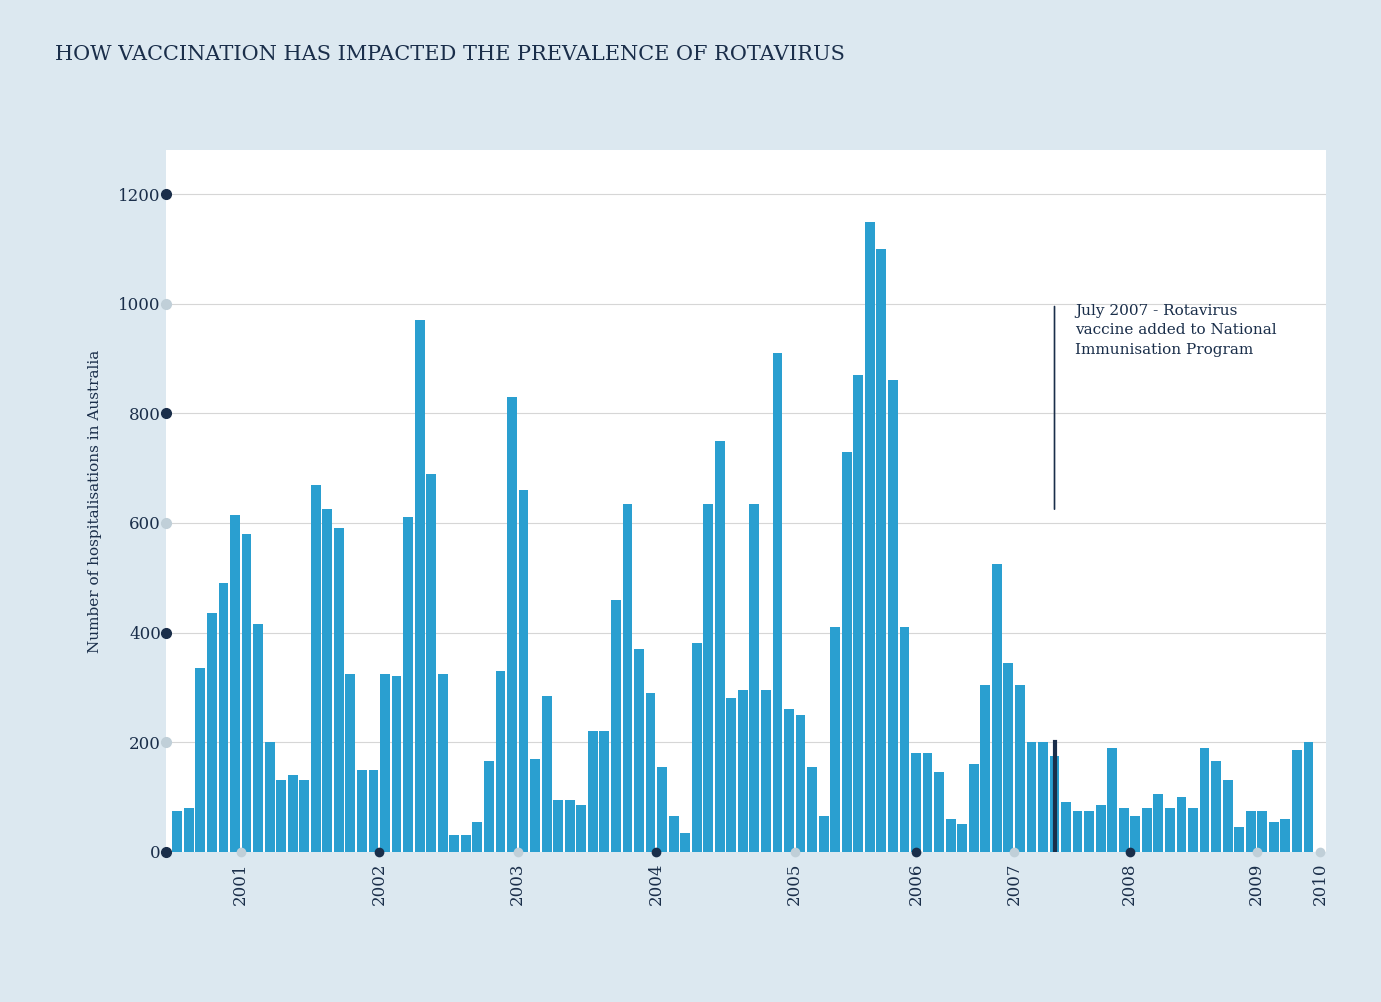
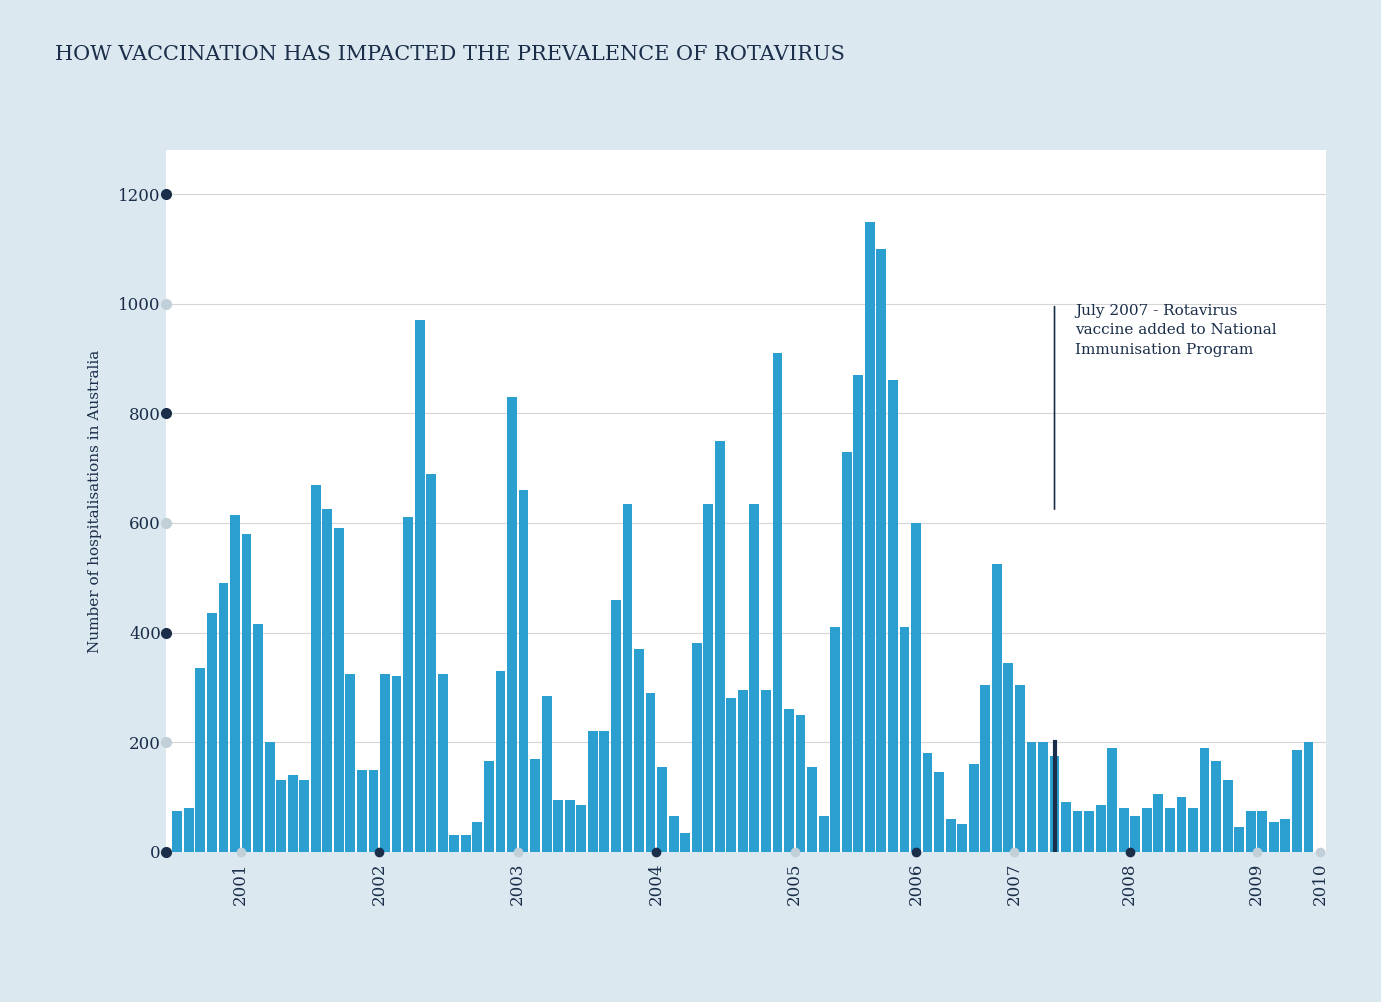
2006: 180 -> 600
